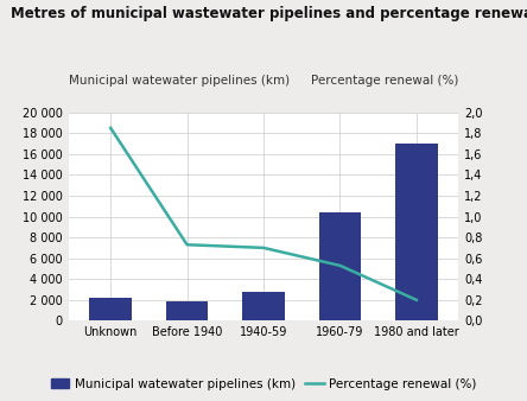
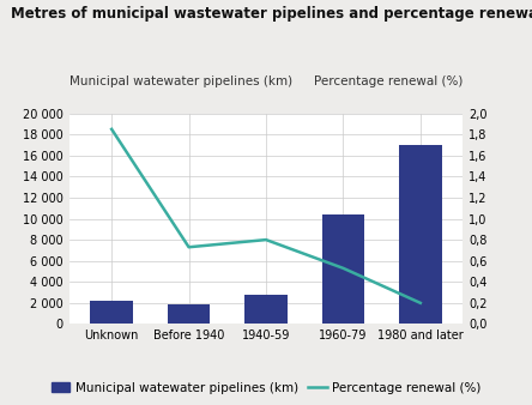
Percentage renewal (%)/1940-59: 0,70 -> 0,80
